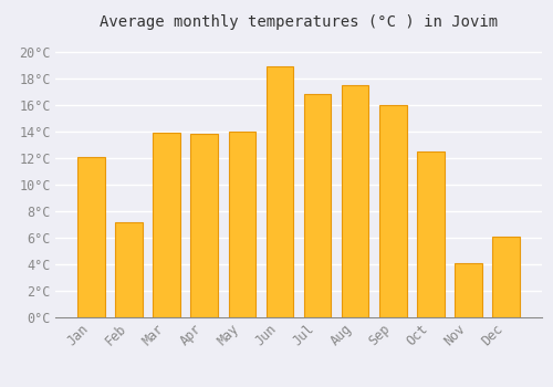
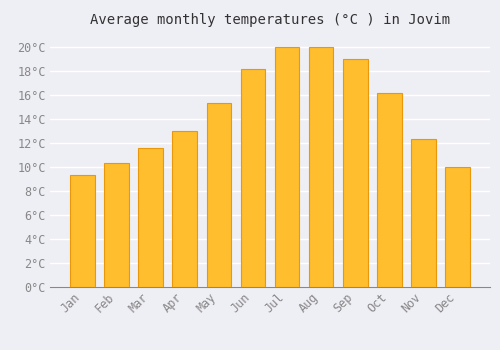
Jan: 12.1°C -> 9.3°C
Feb: 7.2°C -> 10.3°C
Mar: 13.9°C -> 11.6°C
Apr: 13.8°C -> 13.0°C
May: 14.0°C -> 15.3°C
Jun: 18.9°C -> 18.2°C
Jul: 16.8°C -> 20.0°C
Aug: 17.5°C -> 20.0°C
Sep: 16.0°C -> 19.0°C
Oct: 12.5°C -> 16.2°C
Nov: 4.1°C -> 12.3°C
Dec: 6.1°C -> 10.0°C
